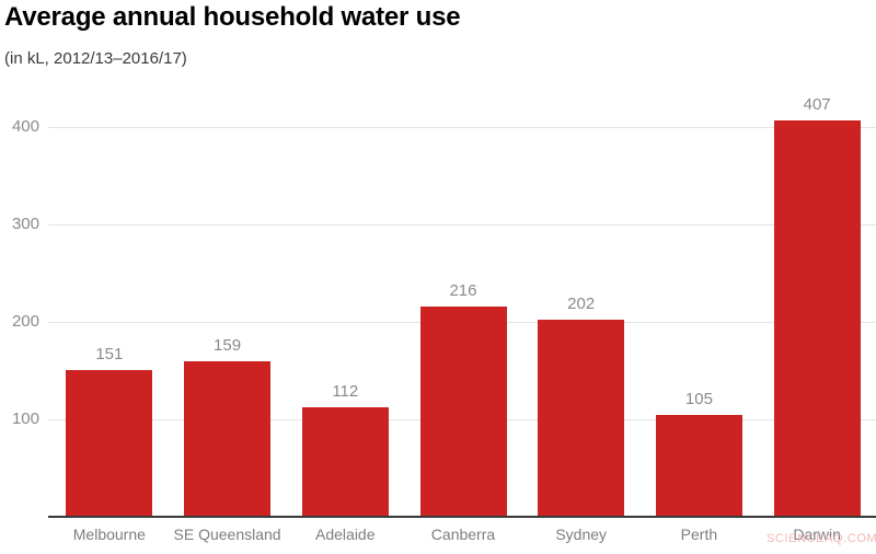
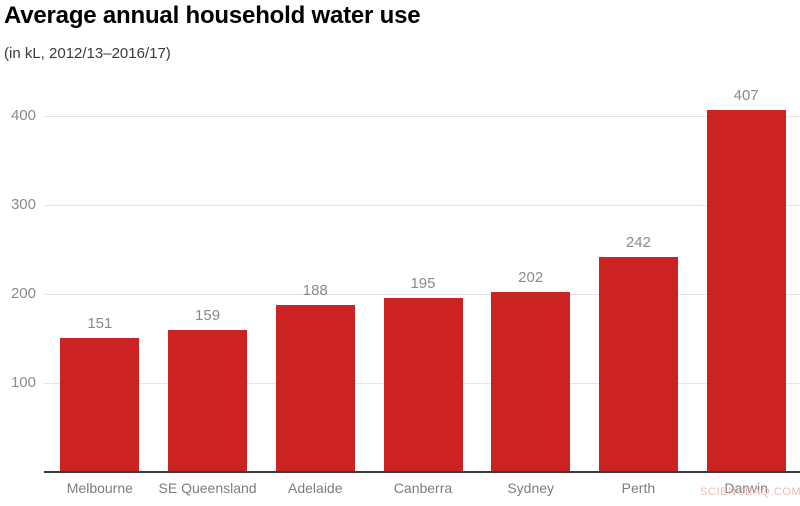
Adelaide: 112 -> 188
Canberra: 216 -> 195
Perth: 105 -> 242
